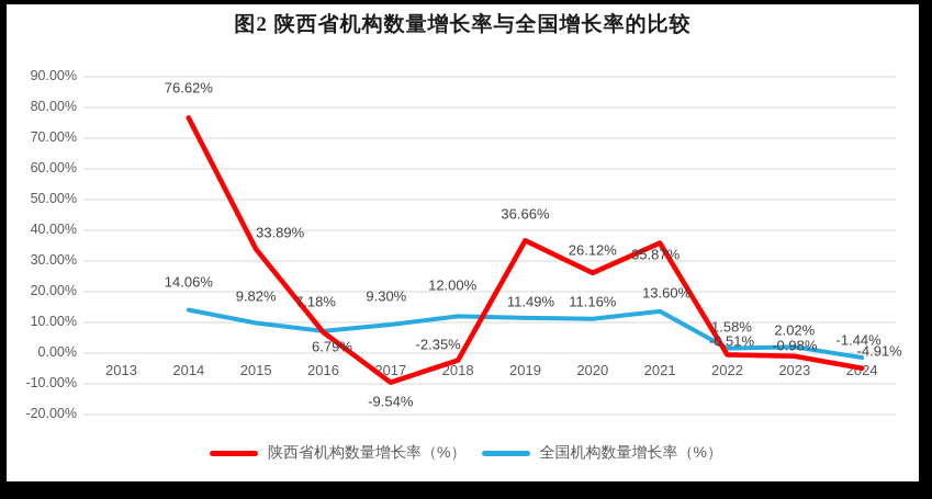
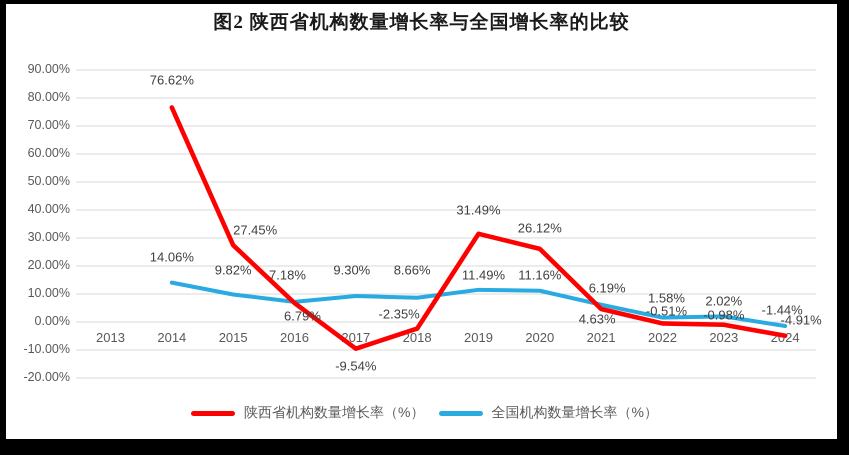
陕西省机构数量增长率（%）/2015: 33.89% -> 27.45%
全国机构数量增长率（%）/2018: 12.00% -> 8.66%
陕西省机构数量增长率（%）/2019: 36.66% -> 31.49%
陕西省机构数量增长率（%）/2021: 35.87% -> 4.63%
全国机构数量增长率（%）/2021: 13.60% -> 6.19%
